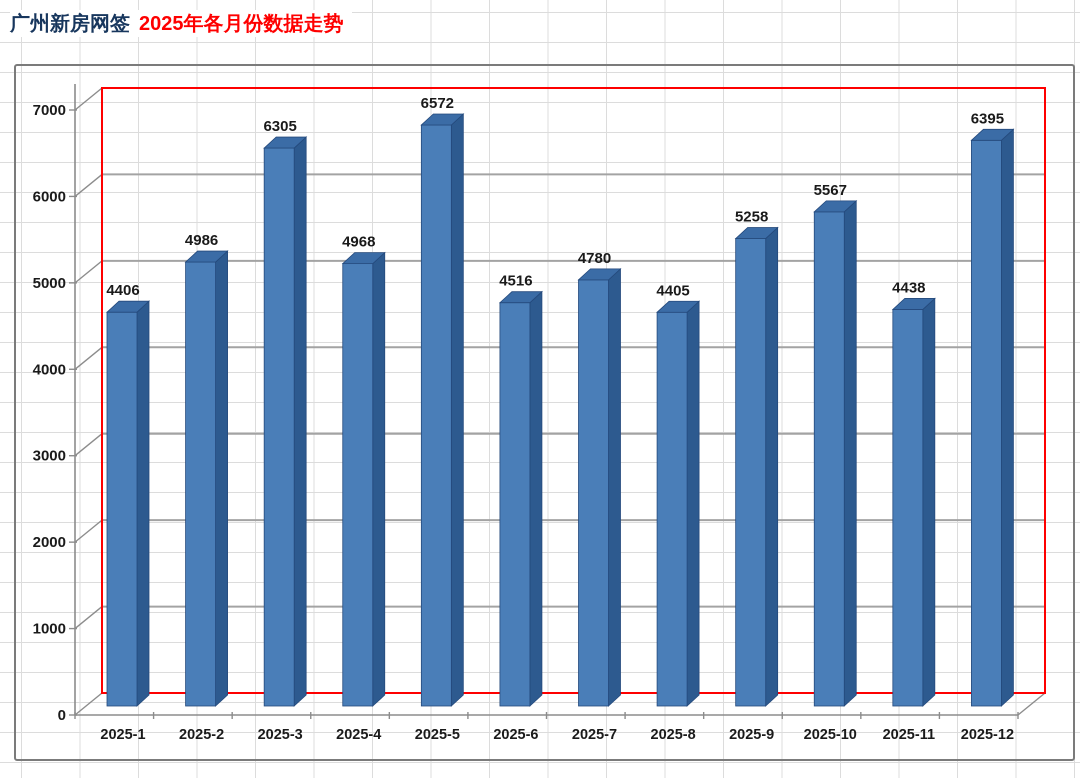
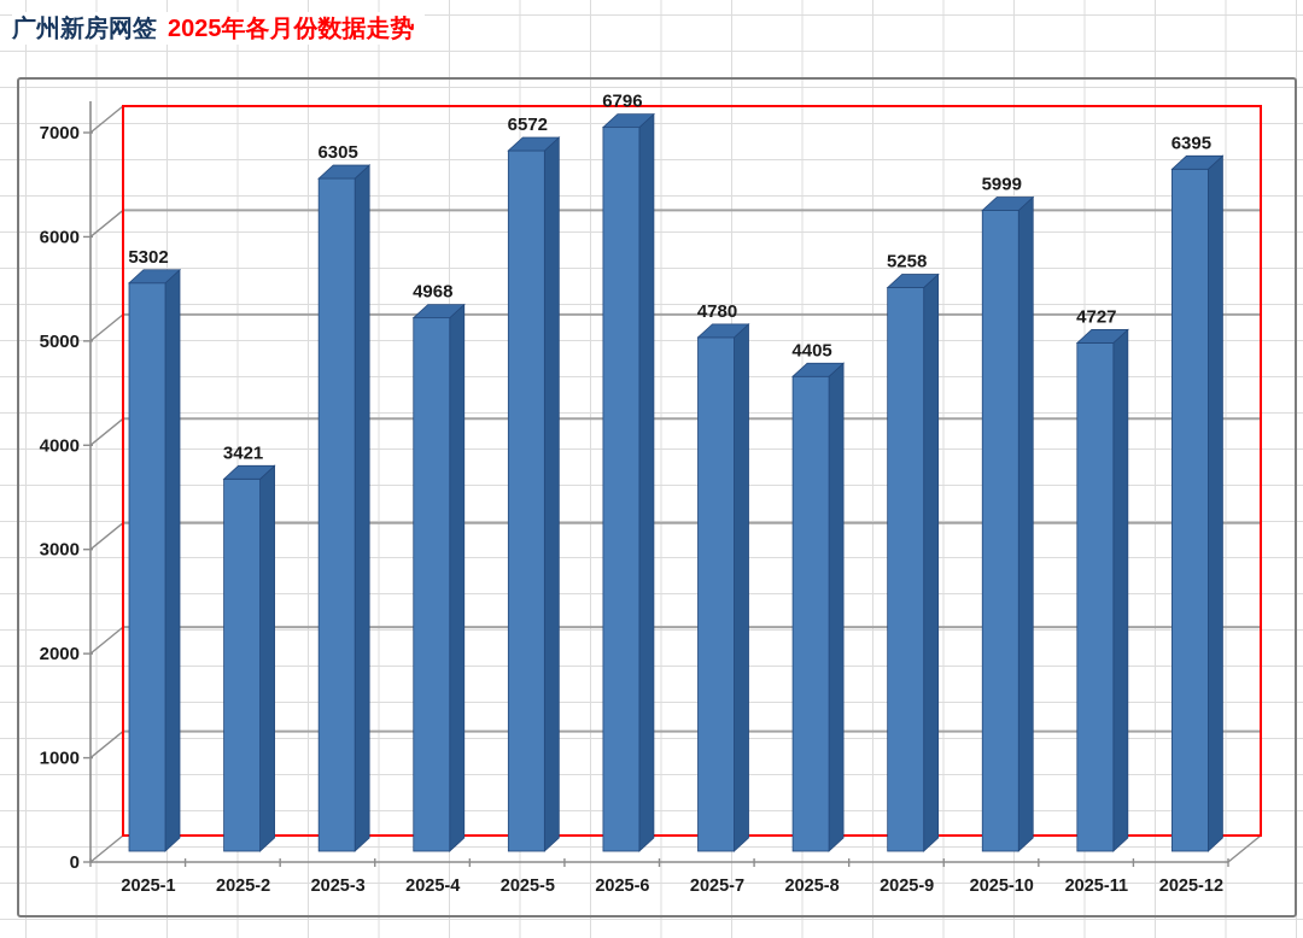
2025-1: 4406 -> 5302
2025-2: 4986 -> 3421
2025-6: 4516 -> 6796
2025-10: 5567 -> 5999
2025-11: 4438 -> 4727
